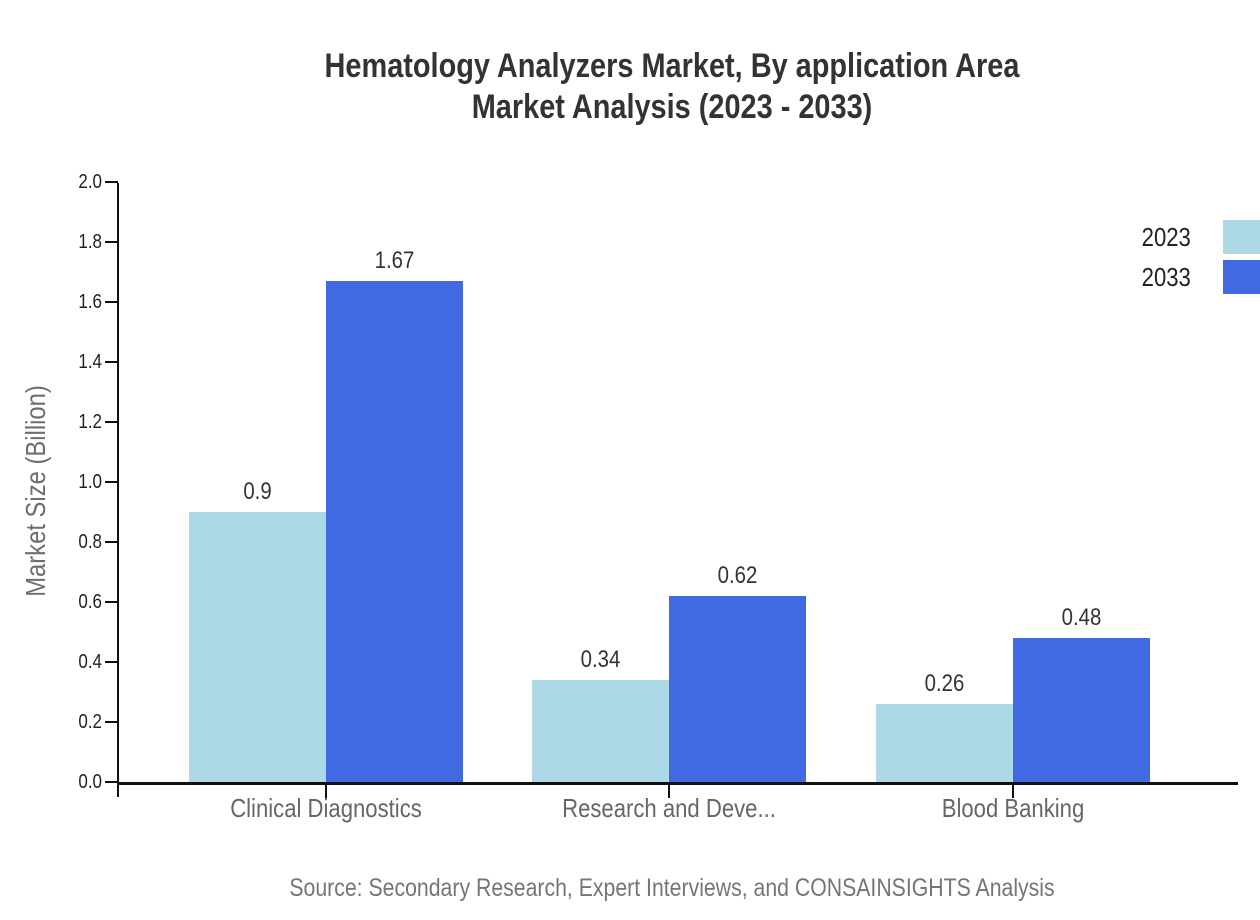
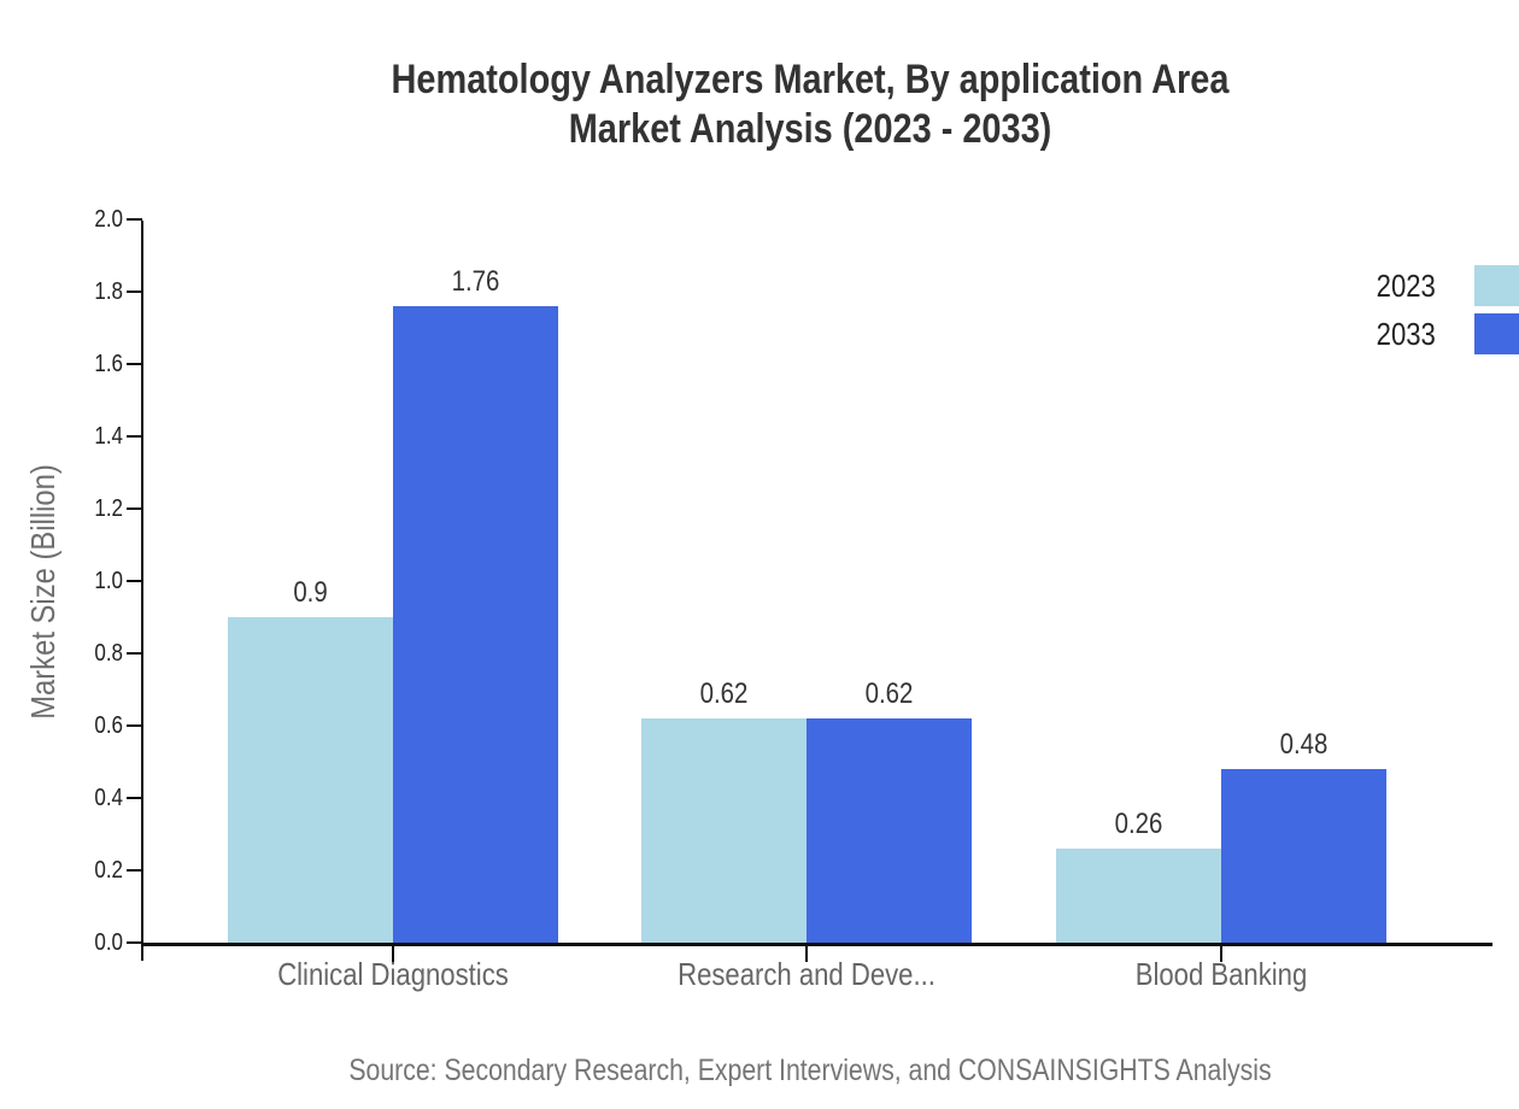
2033/Clinical Diagnostics: 1.67 -> 1.76
2023/Research and Deve...: 0.34 -> 0.62
